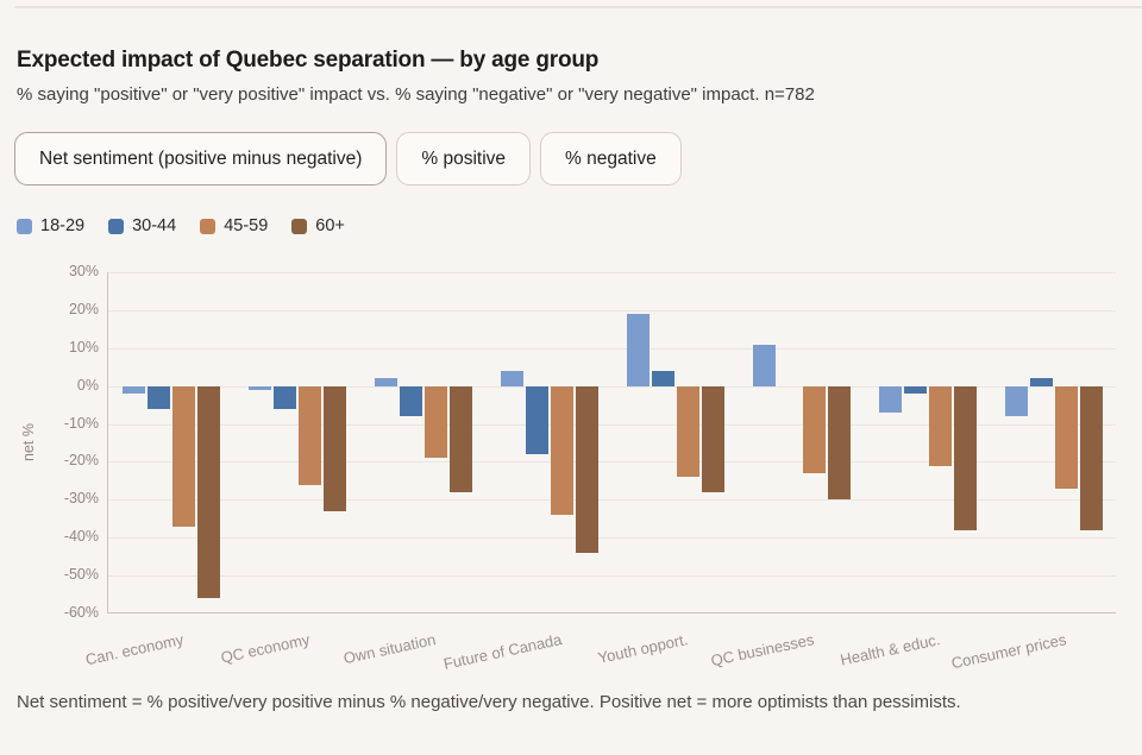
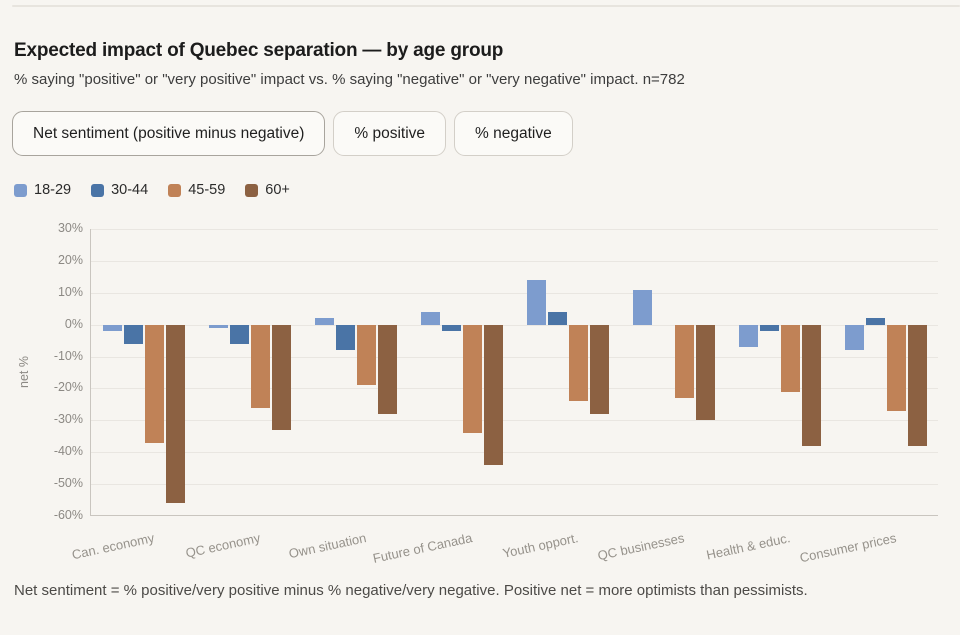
30-44/Future of Canada: -18% -> -2%
18-29/Youth opport.: 19% -> 14%
